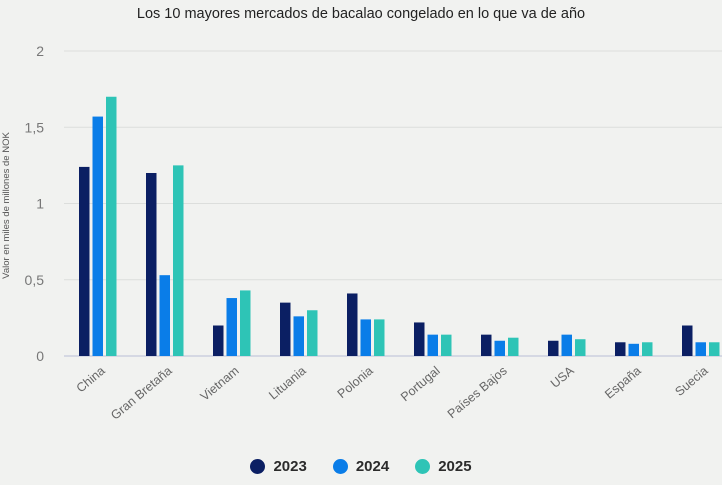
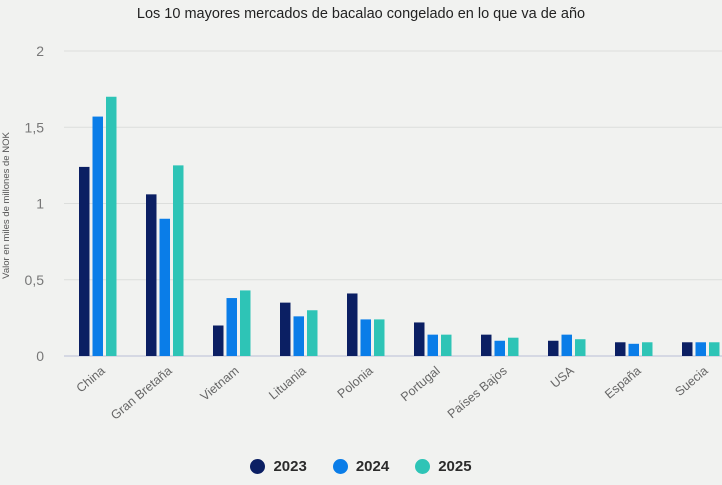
2023/Gran Bretaña: 1.20 -> 1.06
2024/Gran Bretaña: 0.53 -> 0.90
2023/Suecia: 0.20 -> 0.09
